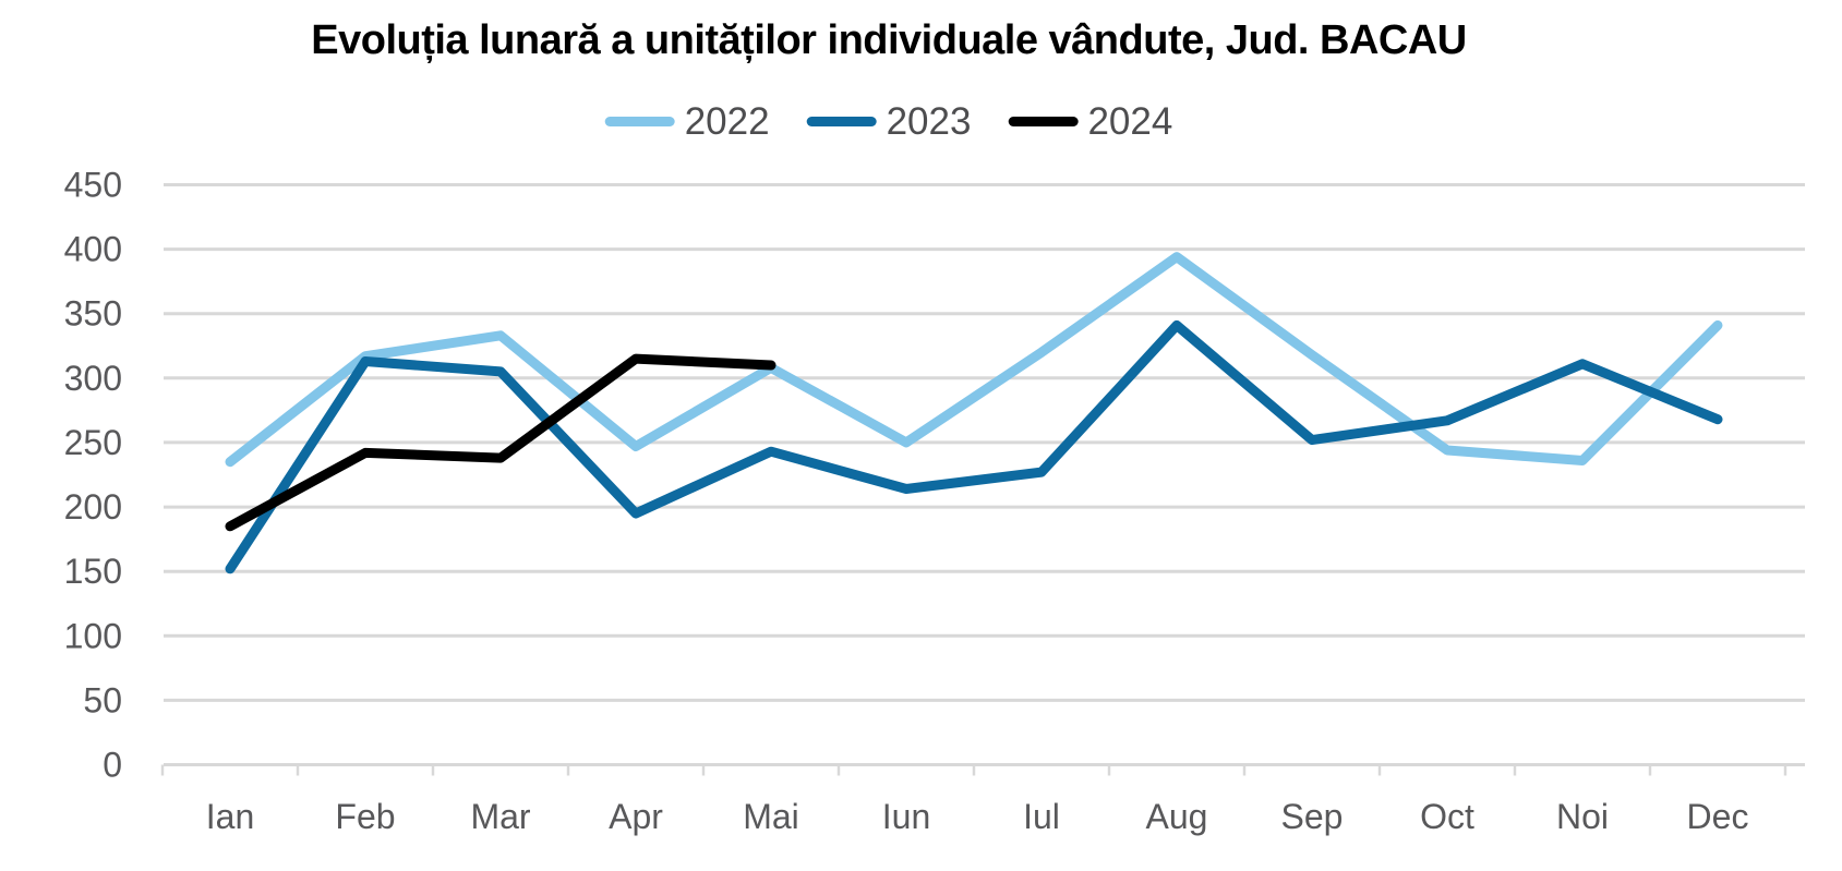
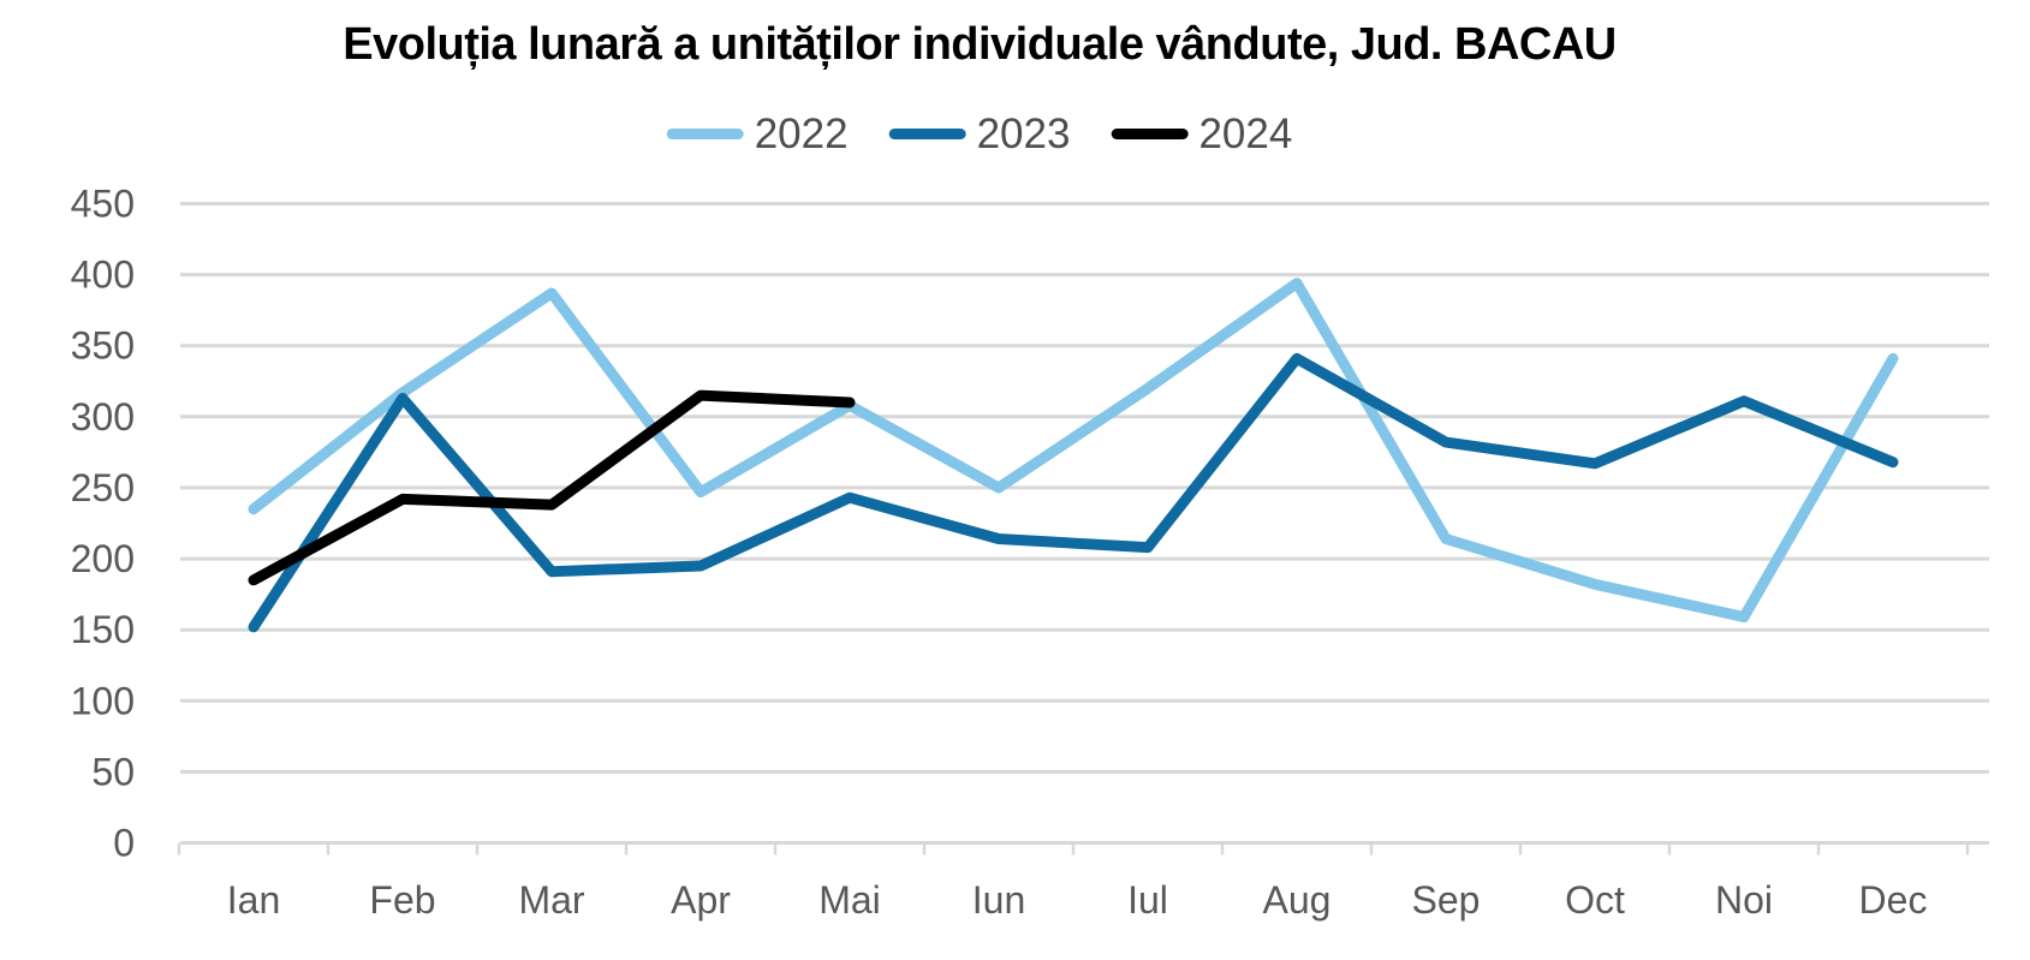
2022/Mar: 333 -> 387
2023/Mar: 305 -> 191
2023/Iul: 227 -> 208
2022/Sep: 318 -> 214
2023/Sep: 252 -> 282
2022/Oct: 244 -> 182
2022/Noi: 236 -> 159
